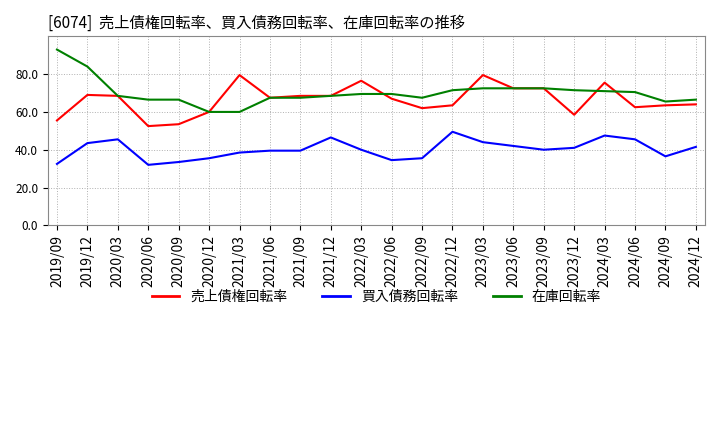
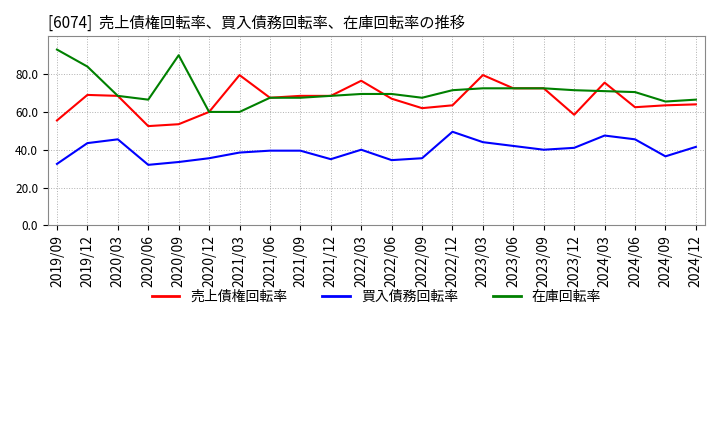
在庫回転率/2020/09: 66 -> 90
買入債務回転率/2021/12: 46 -> 35
